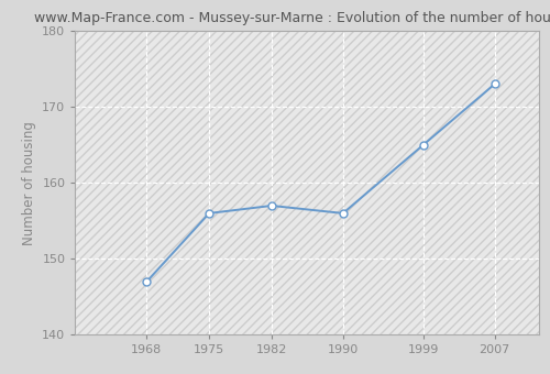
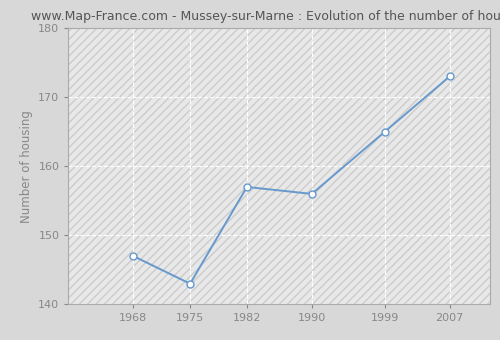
1975: 156 -> 143
